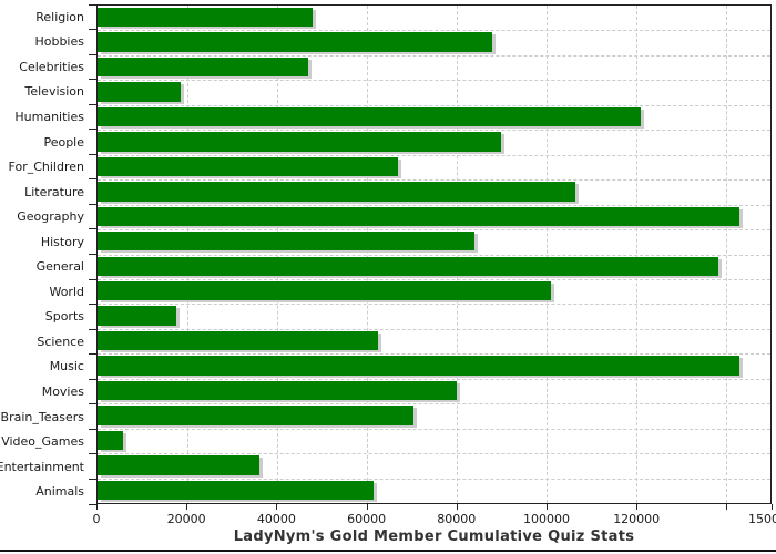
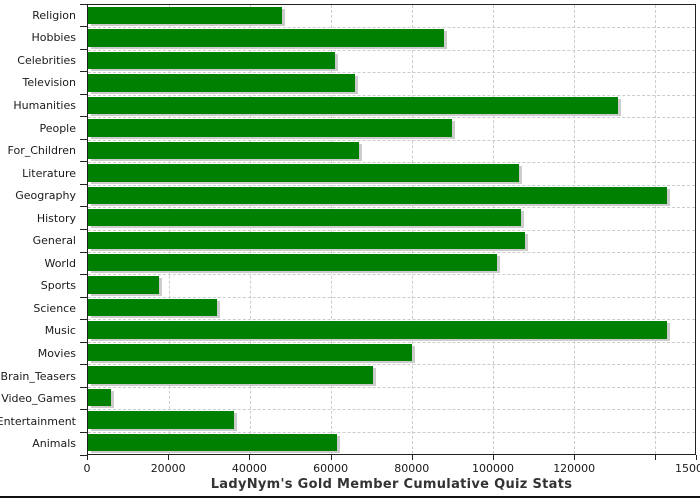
Celebrities: 47000 -> 61000
Television: 18000 -> 66000
Humanities: 121000 -> 131000
History: 84000 -> 107000
General: 138000 -> 108000
Science: 62000 -> 32000
